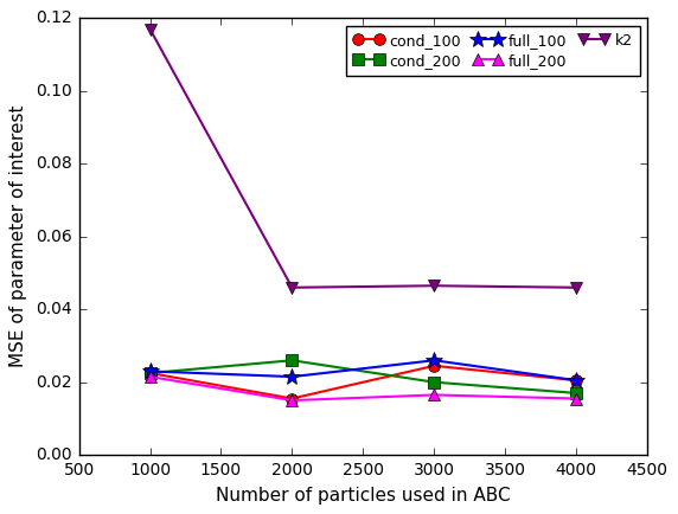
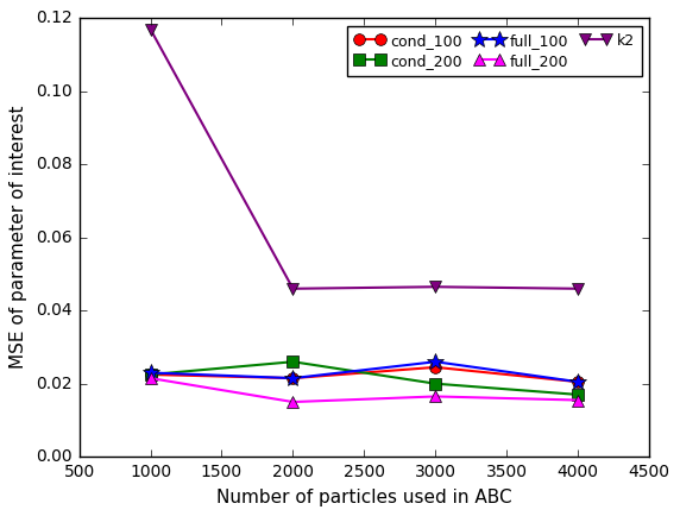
cond_100/2000: 0.0155 -> 0.0215
